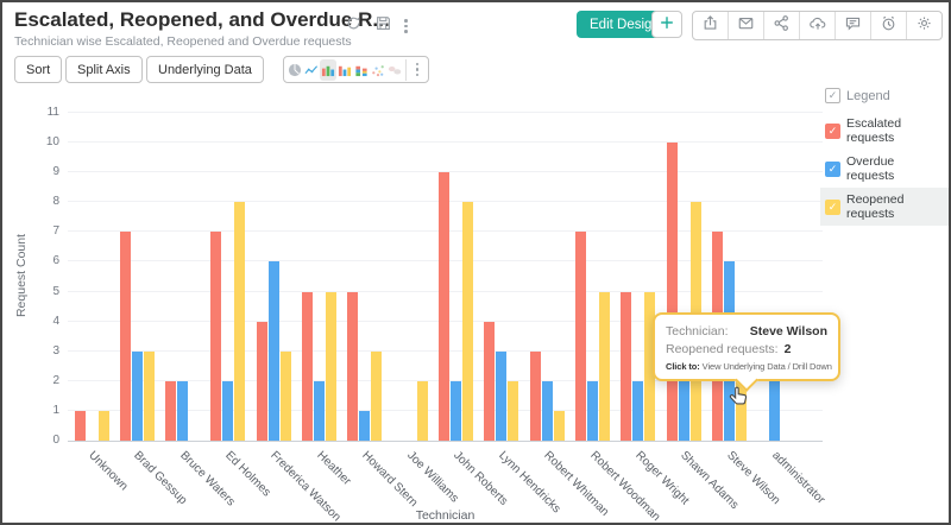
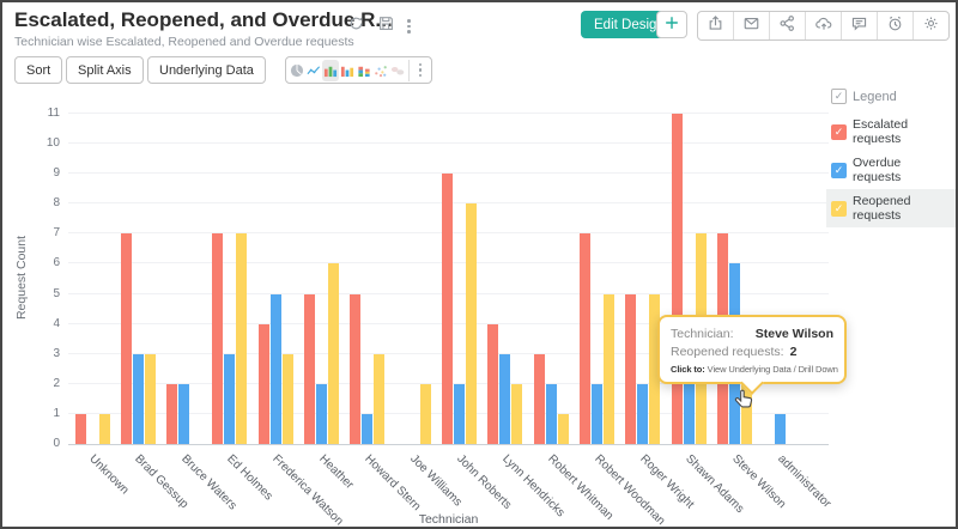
Overdue requests/Ed Holmes: 2 -> 3
Reopened requests/Ed Holmes: 8 -> 7
Overdue requests/Frederica Watson: 6 -> 5
Reopened requests/Heather: 5 -> 6
Escalated requests/Shawn Adams: 10 -> 11
Reopened requests/Shawn Adams: 8 -> 7
Overdue requests/administrator: 2 -> 1
